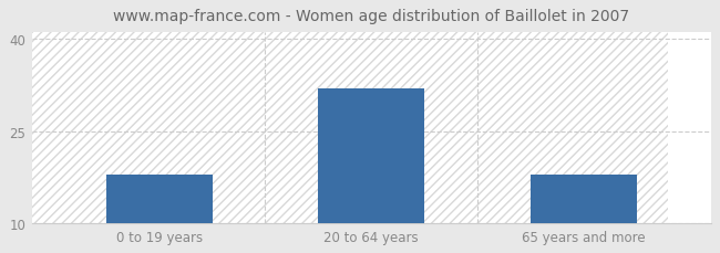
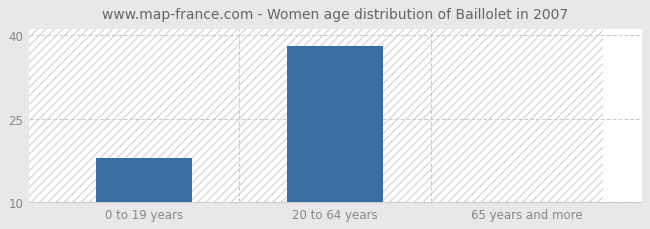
20 to 64 years: 32 -> 38
65 years and more: 18 -> 10
